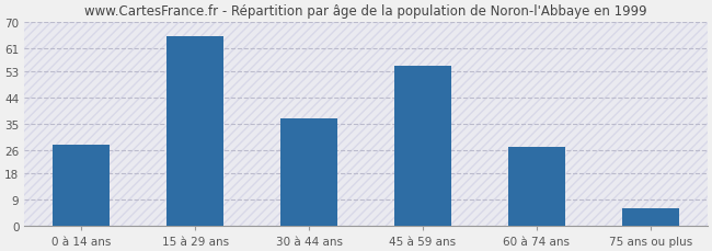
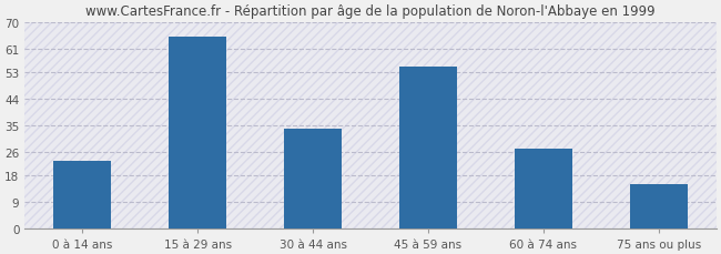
0 à 14 ans: 28 -> 23
30 à 44 ans: 37 -> 34
75 ans ou plus: 6 -> 15
